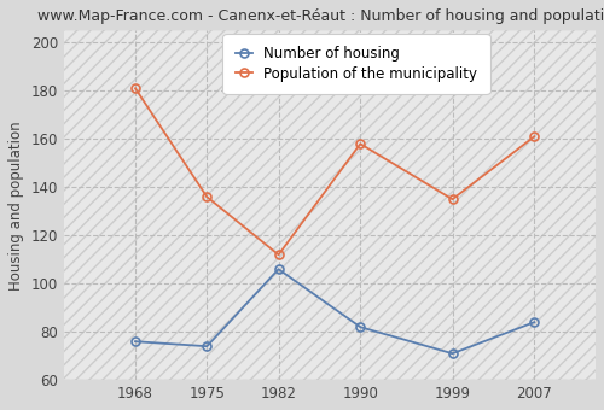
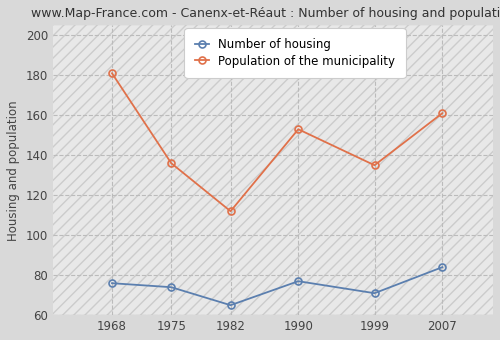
Number of housing/1982: 106 -> 65
Number of housing/1990: 82 -> 77
Population of the municipality/1990: 158 -> 153
